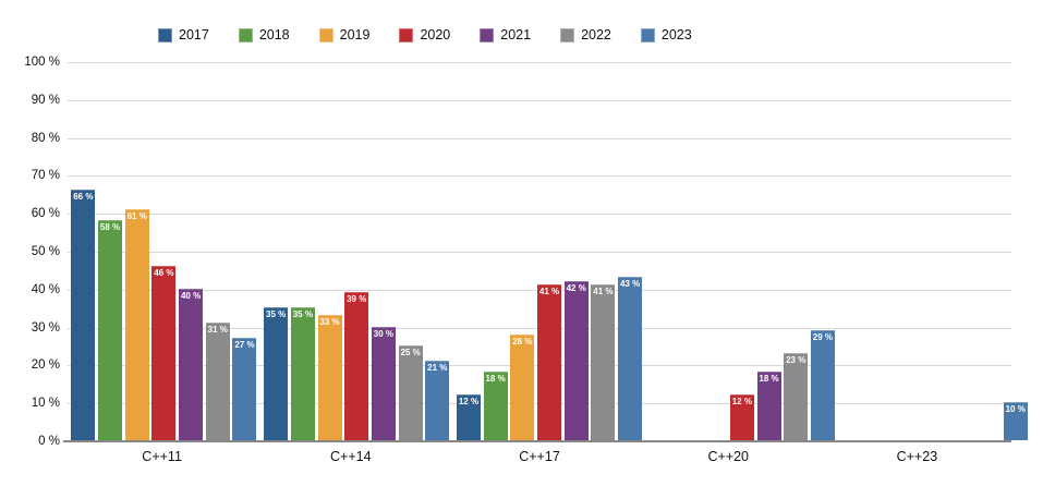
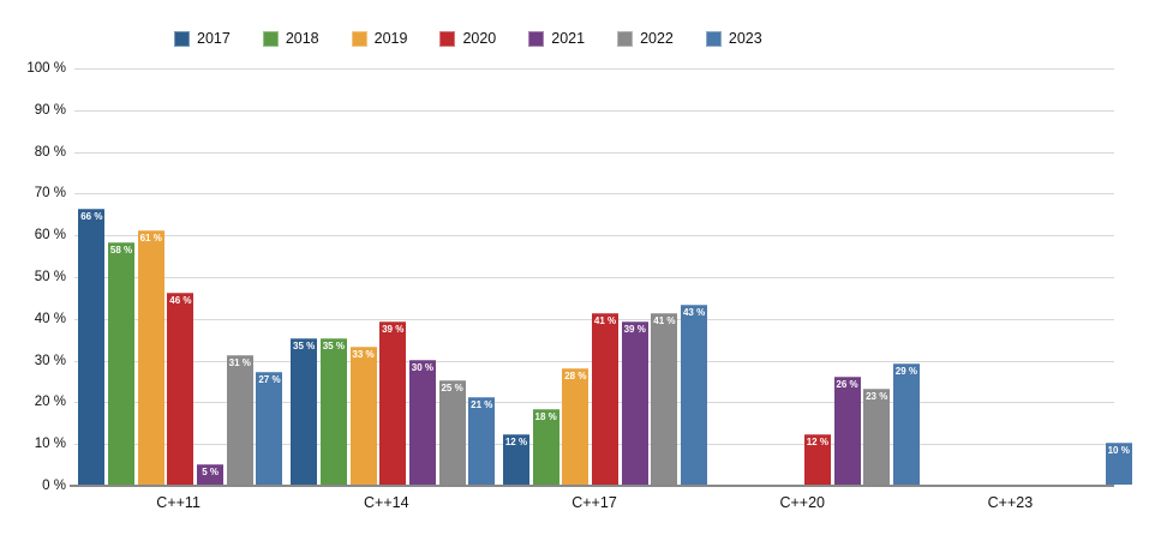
2021/C++11: 40 -> 5
2021/C++17: 42 -> 39
2021/C++20: 18 -> 26
